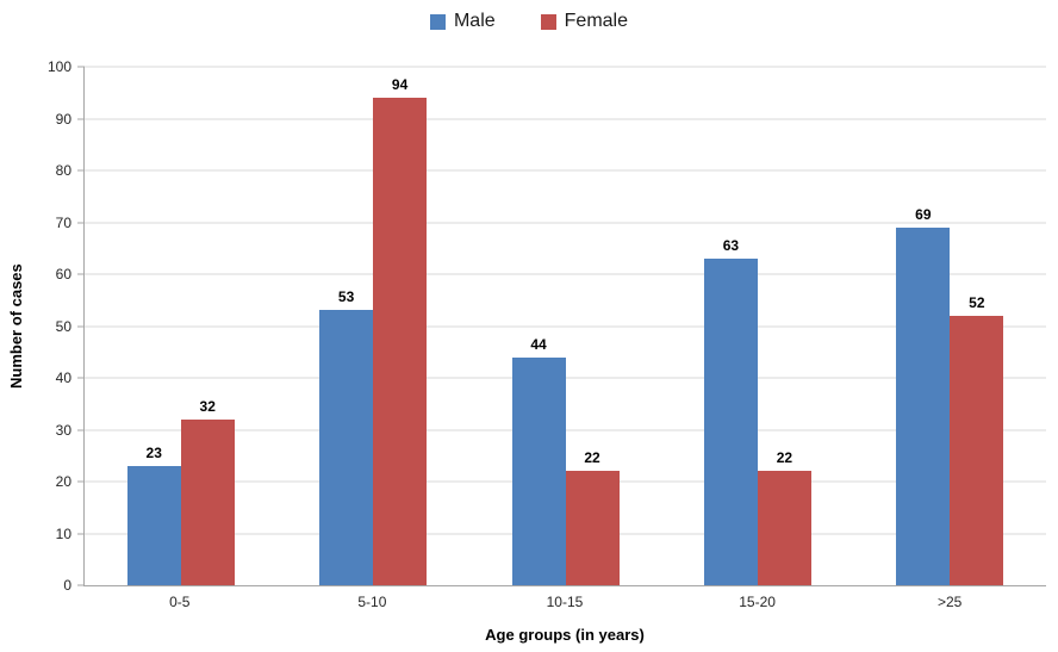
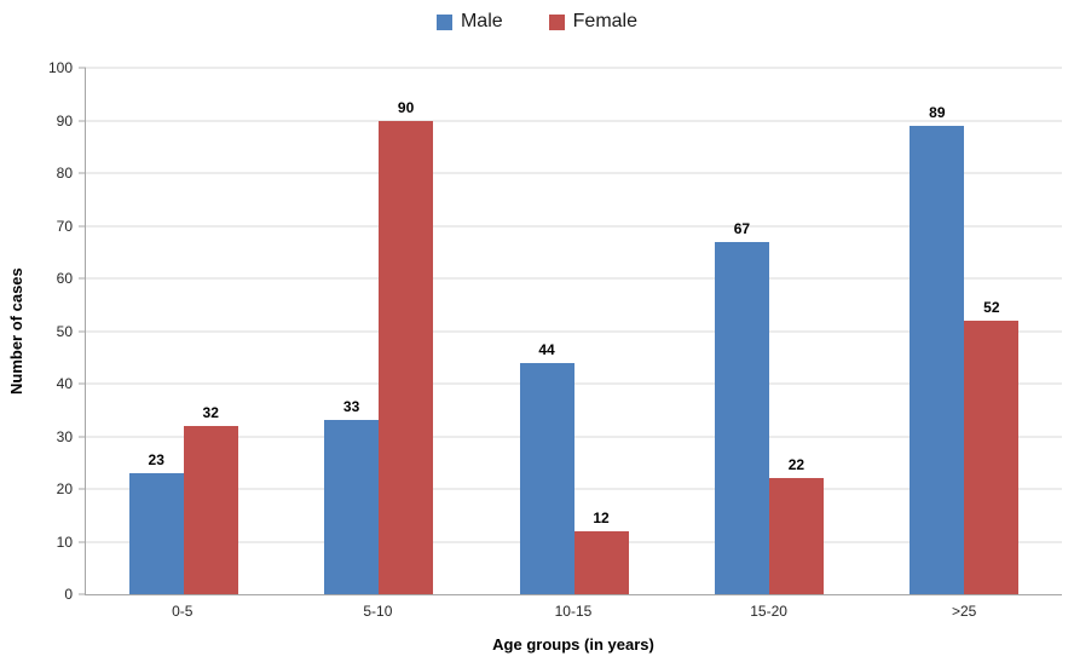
Male/5-10: 53 -> 33
Female/5-10: 94 -> 90
Female/10-15: 22 -> 12
Male/15-20: 63 -> 67
Male/>25: 69 -> 89
